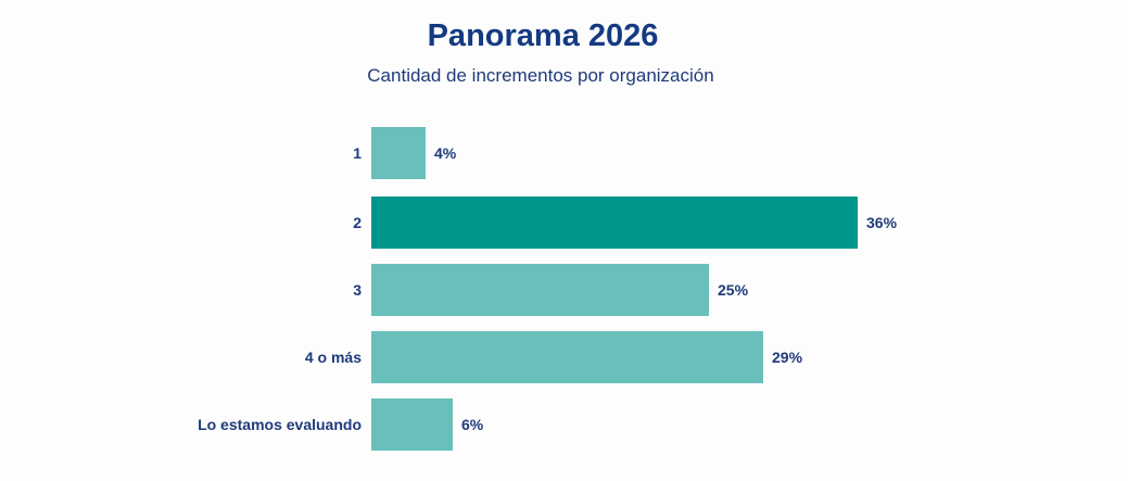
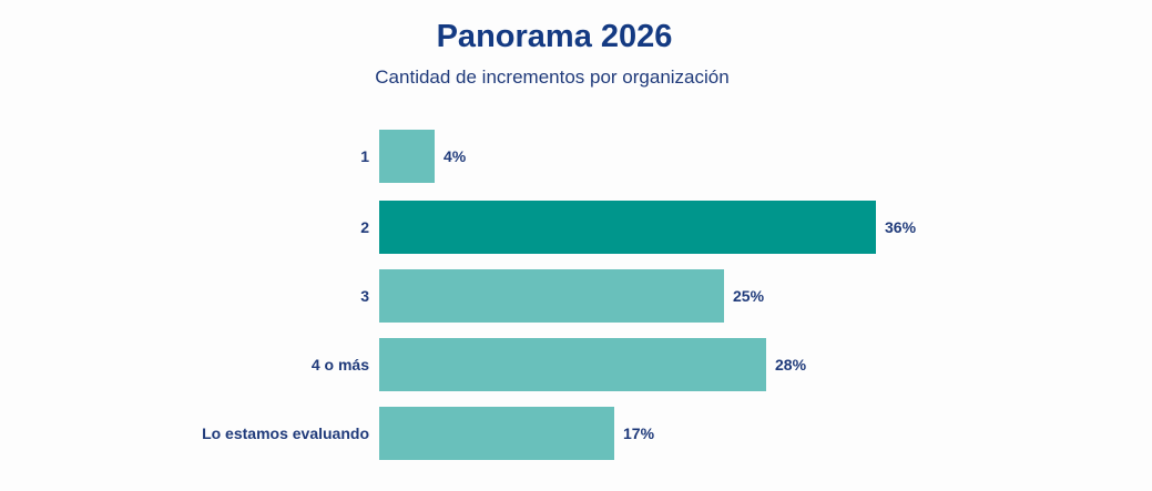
4 o más: 29% -> 28%
Lo estamos evaluando: 6% -> 17%
